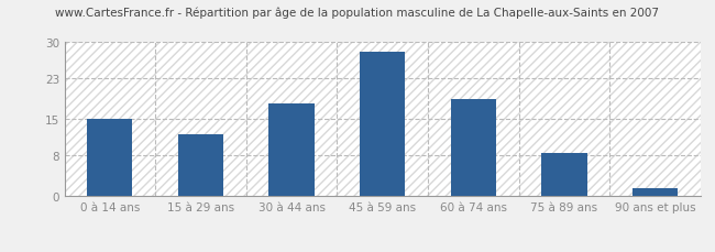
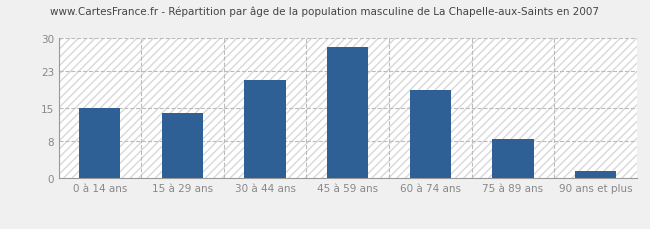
15 à 29 ans: 12.0 -> 14.0
30 à 44 ans: 18.0 -> 21.0
